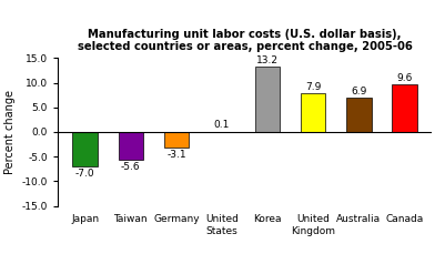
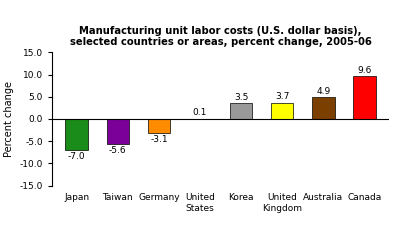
Korea: 13.2 -> 3.5
United Kingdom: 7.9 -> 3.7
Australia: 6.9 -> 4.9
